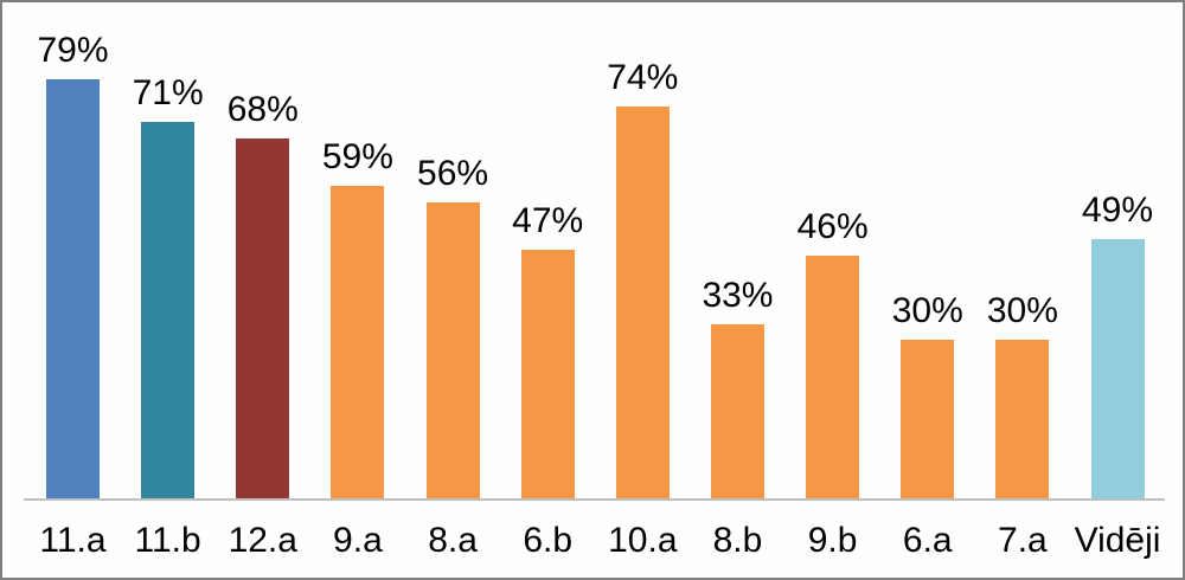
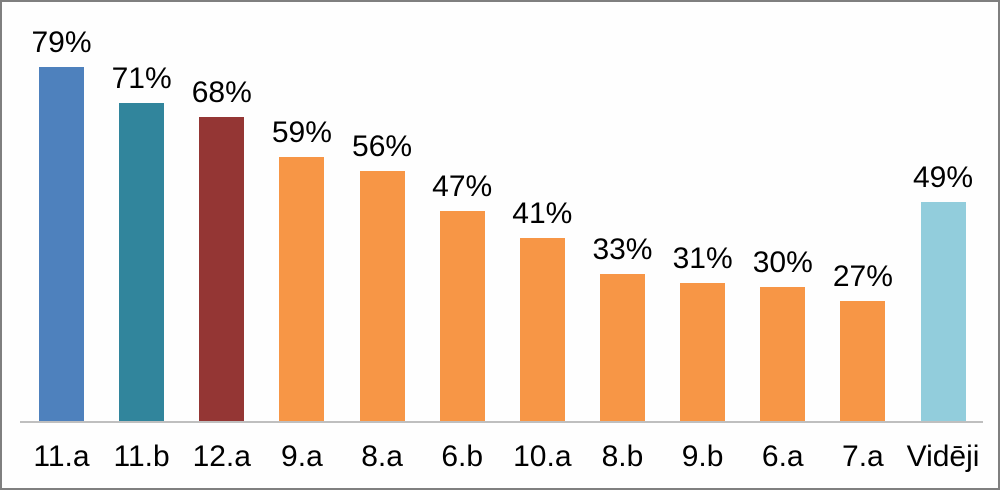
10.a: 74% -> 41%
9.b: 46% -> 31%
7.a: 30% -> 27%
